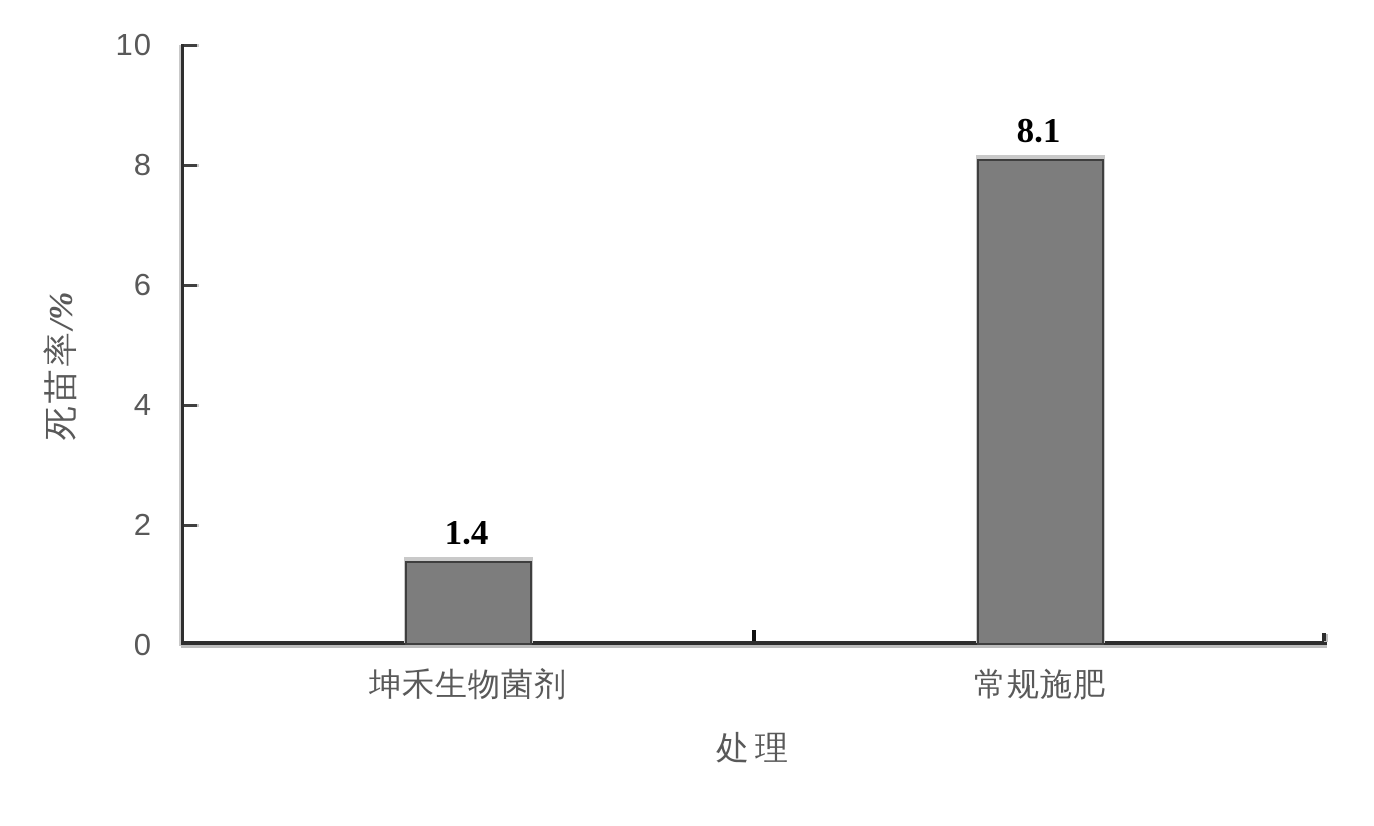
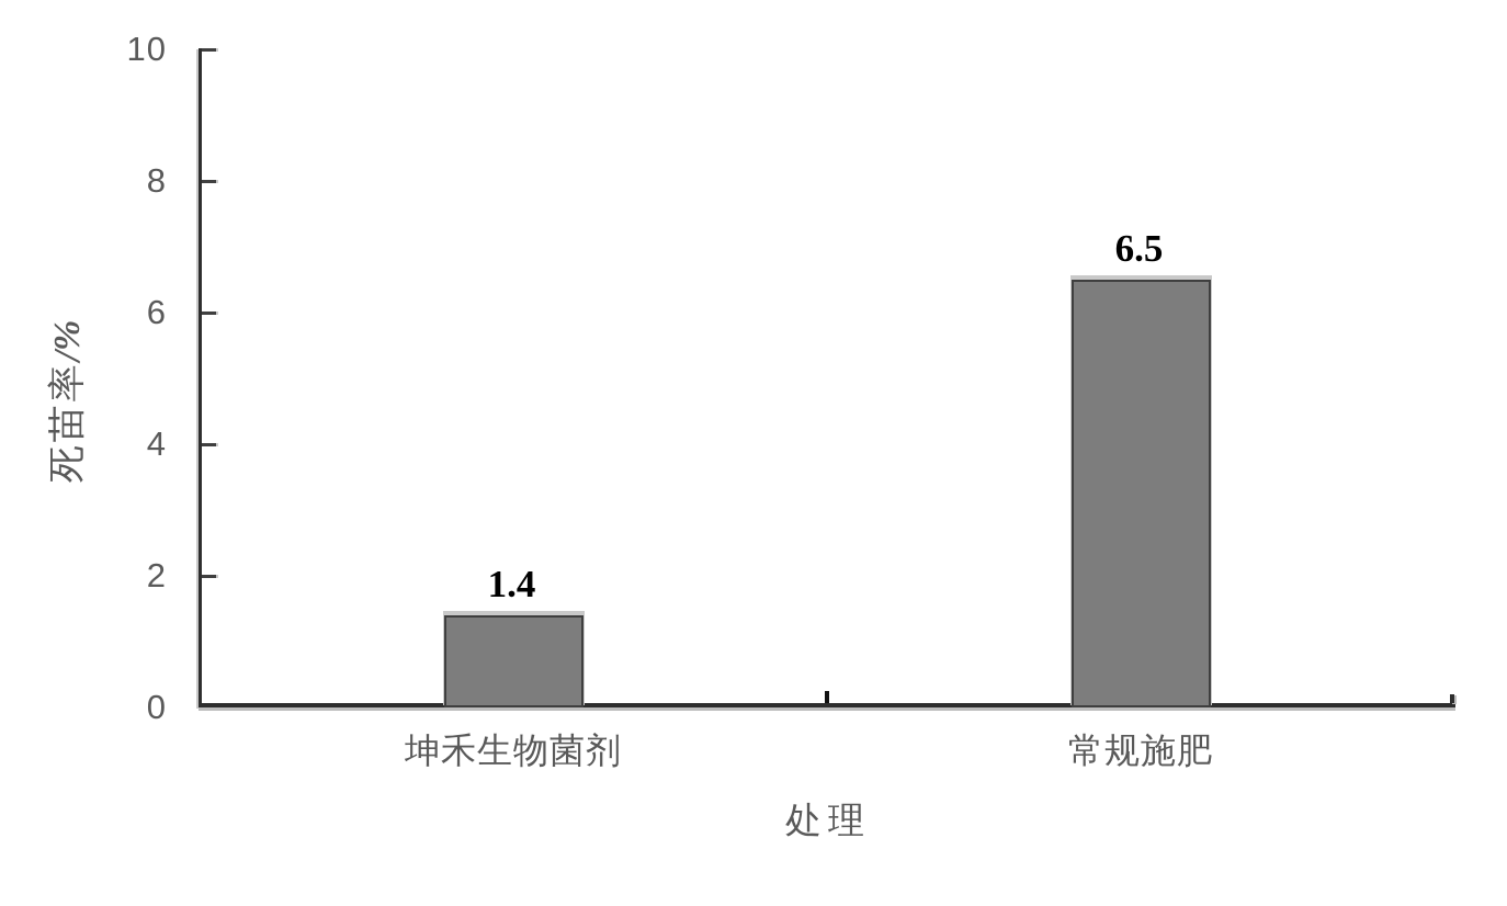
常规施肥: 8.1 -> 6.5
